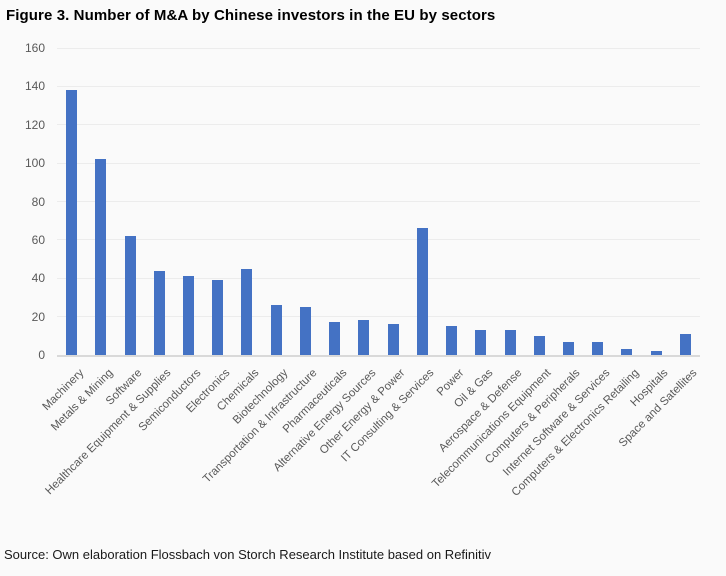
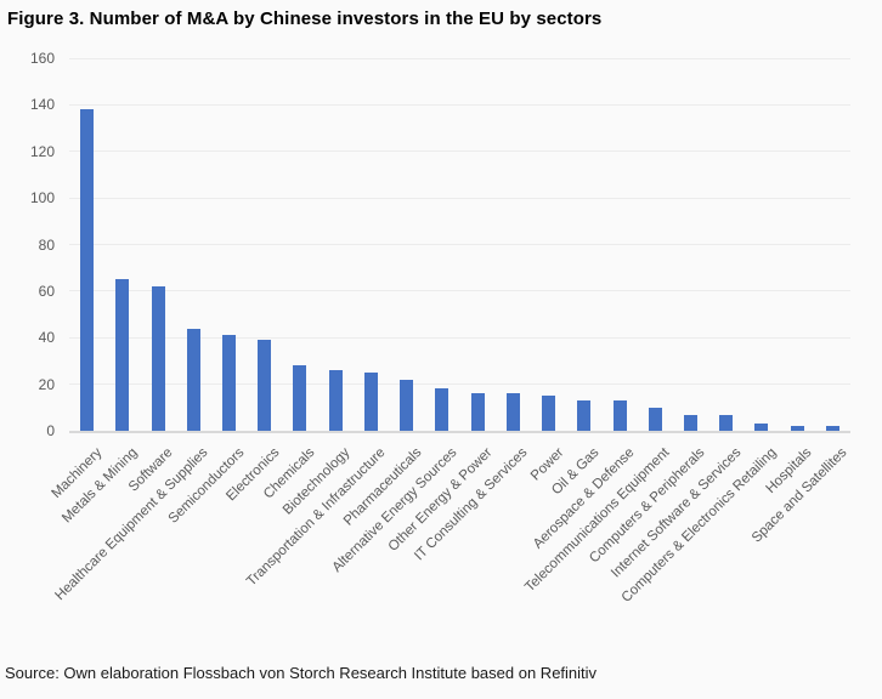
Metals & Mining: 102 -> 65
Chemicals: 45 -> 28
Pharmaceuticals: 17 -> 22
IT Consulting & Services: 66 -> 16
Space and Satellites: 11 -> 2
